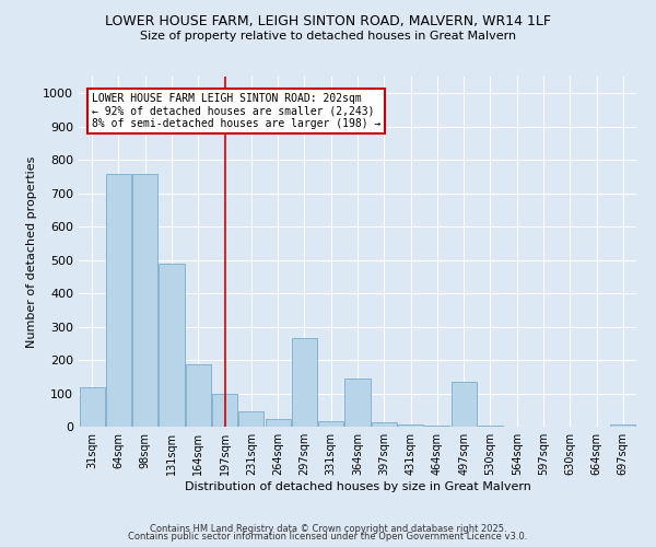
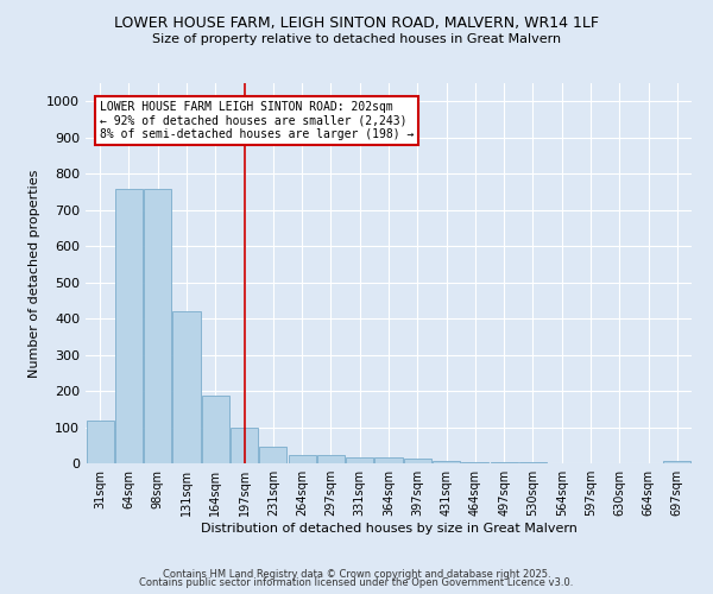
131sqm: 490 -> 420
297sqm: 265 -> 22
364sqm: 145 -> 15
497sqm: 135 -> 3
